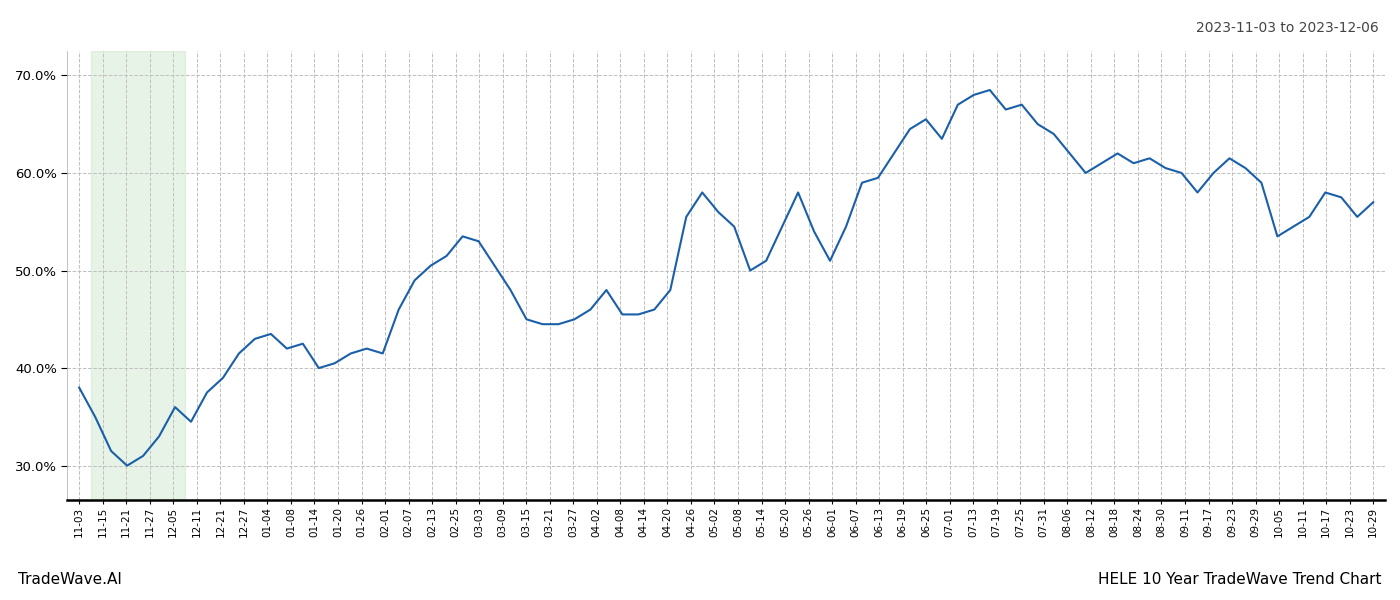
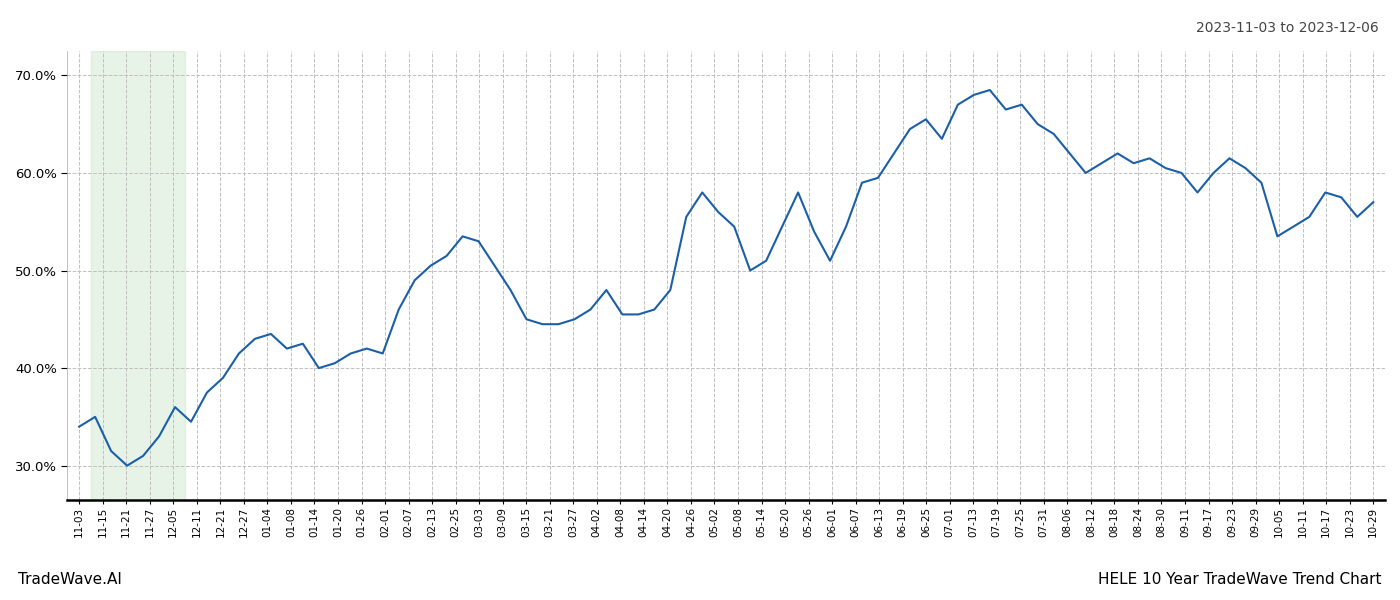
11-03: 38.0% -> 34.0%
